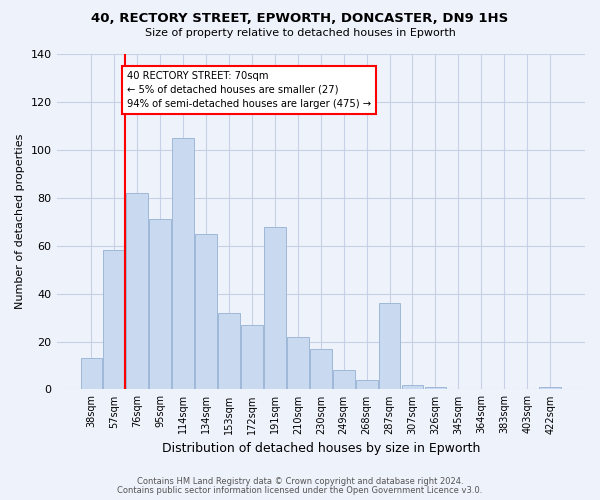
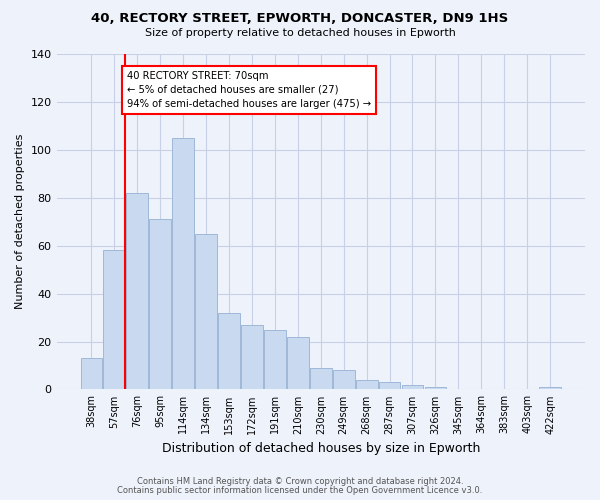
191sqm: 68 -> 25
230sqm: 17 -> 9
287sqm: 36 -> 3
